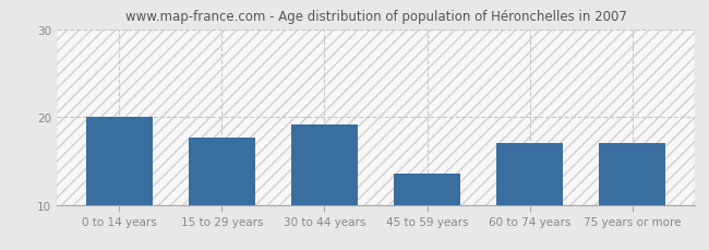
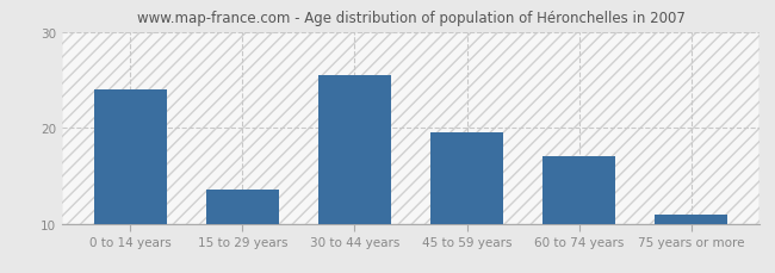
0 to 14 years: 20.0 -> 24.0
15 to 29 years: 17.6 -> 13.5
30 to 44 years: 19.2 -> 25.5
45 to 59 years: 13.6 -> 19.5
75 years or more: 17.0 -> 11.0
